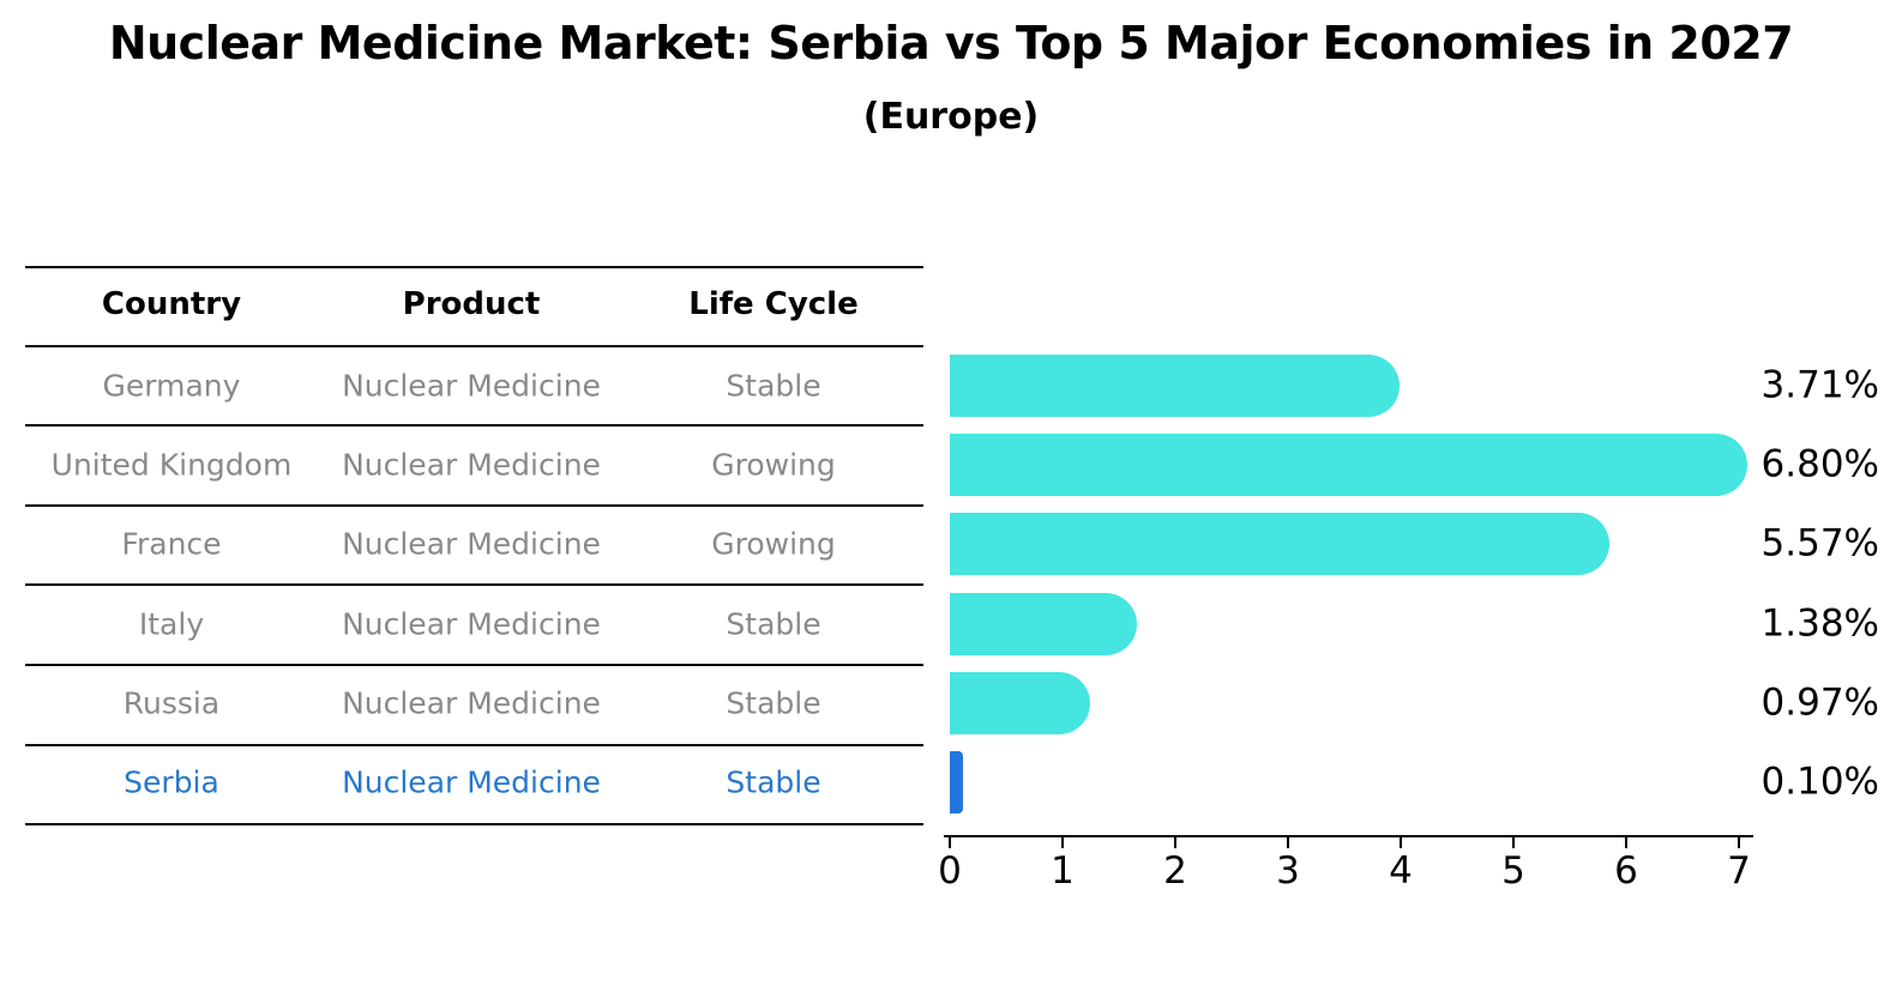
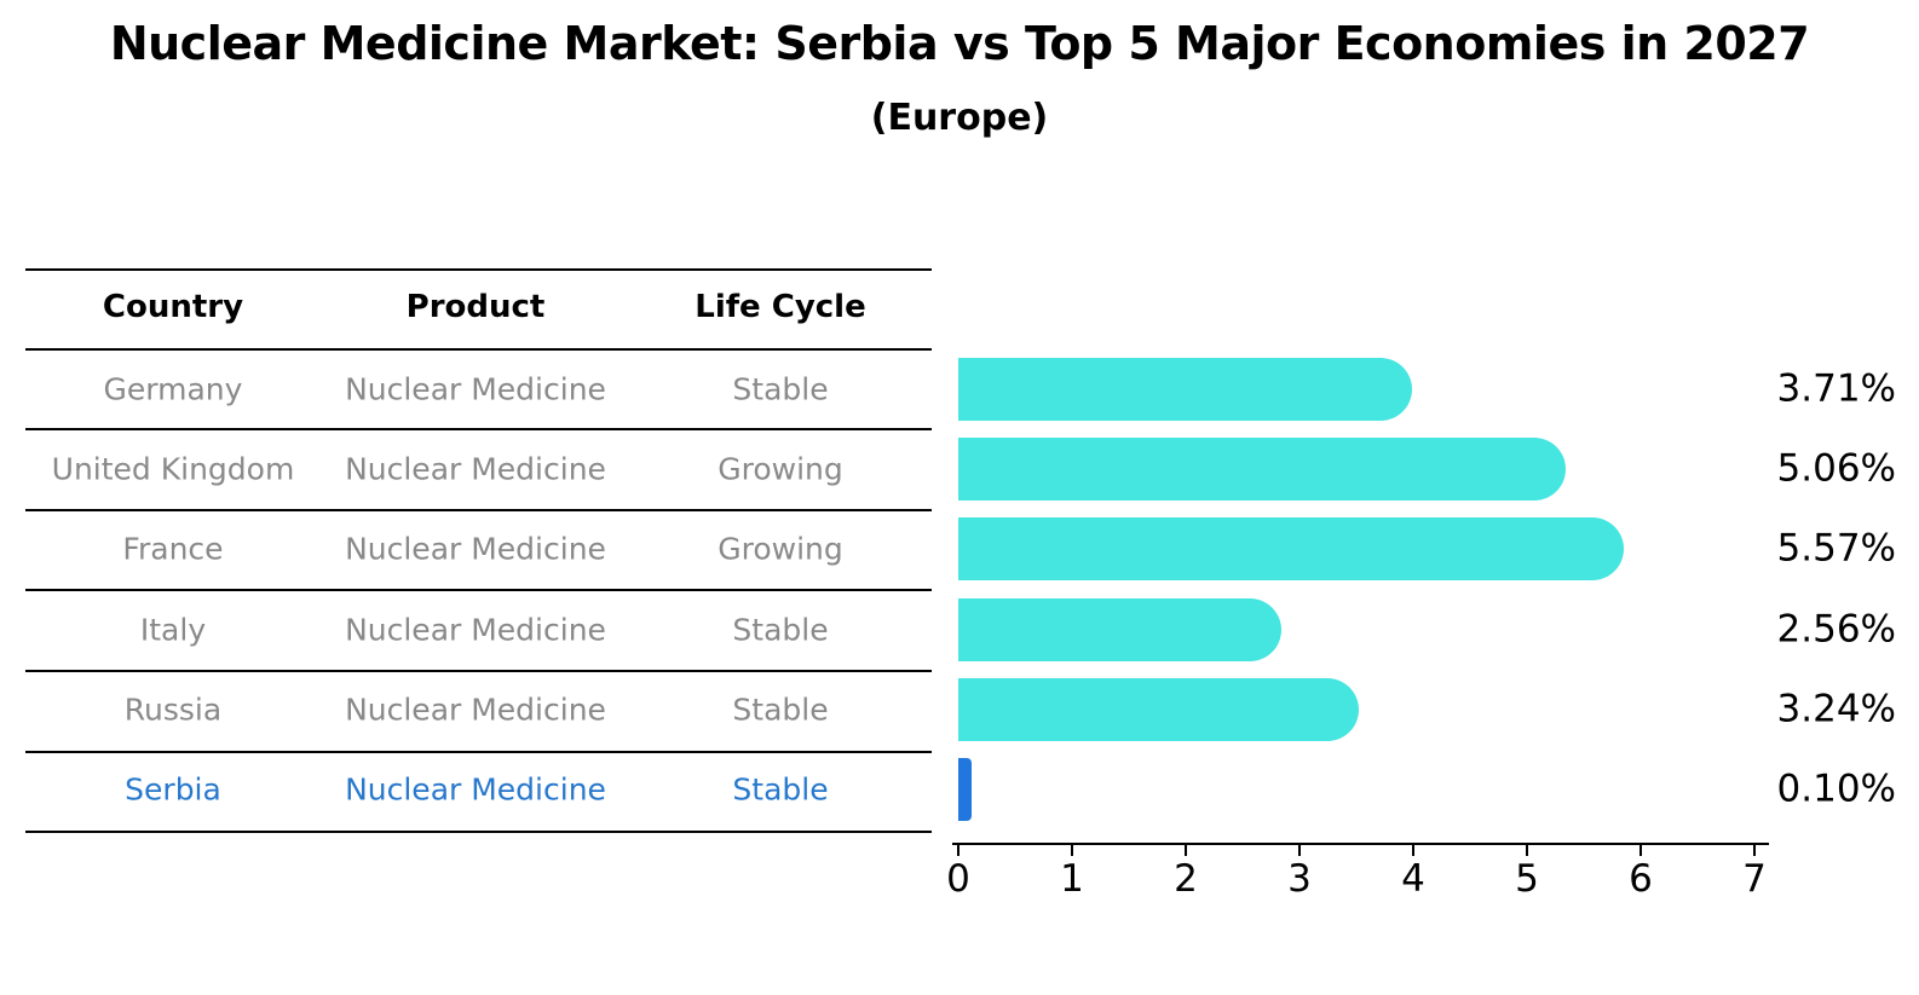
United Kingdom: 6.80% -> 5.06%
Italy: 1.38% -> 2.56%
Russia: 0.97% -> 3.24%
